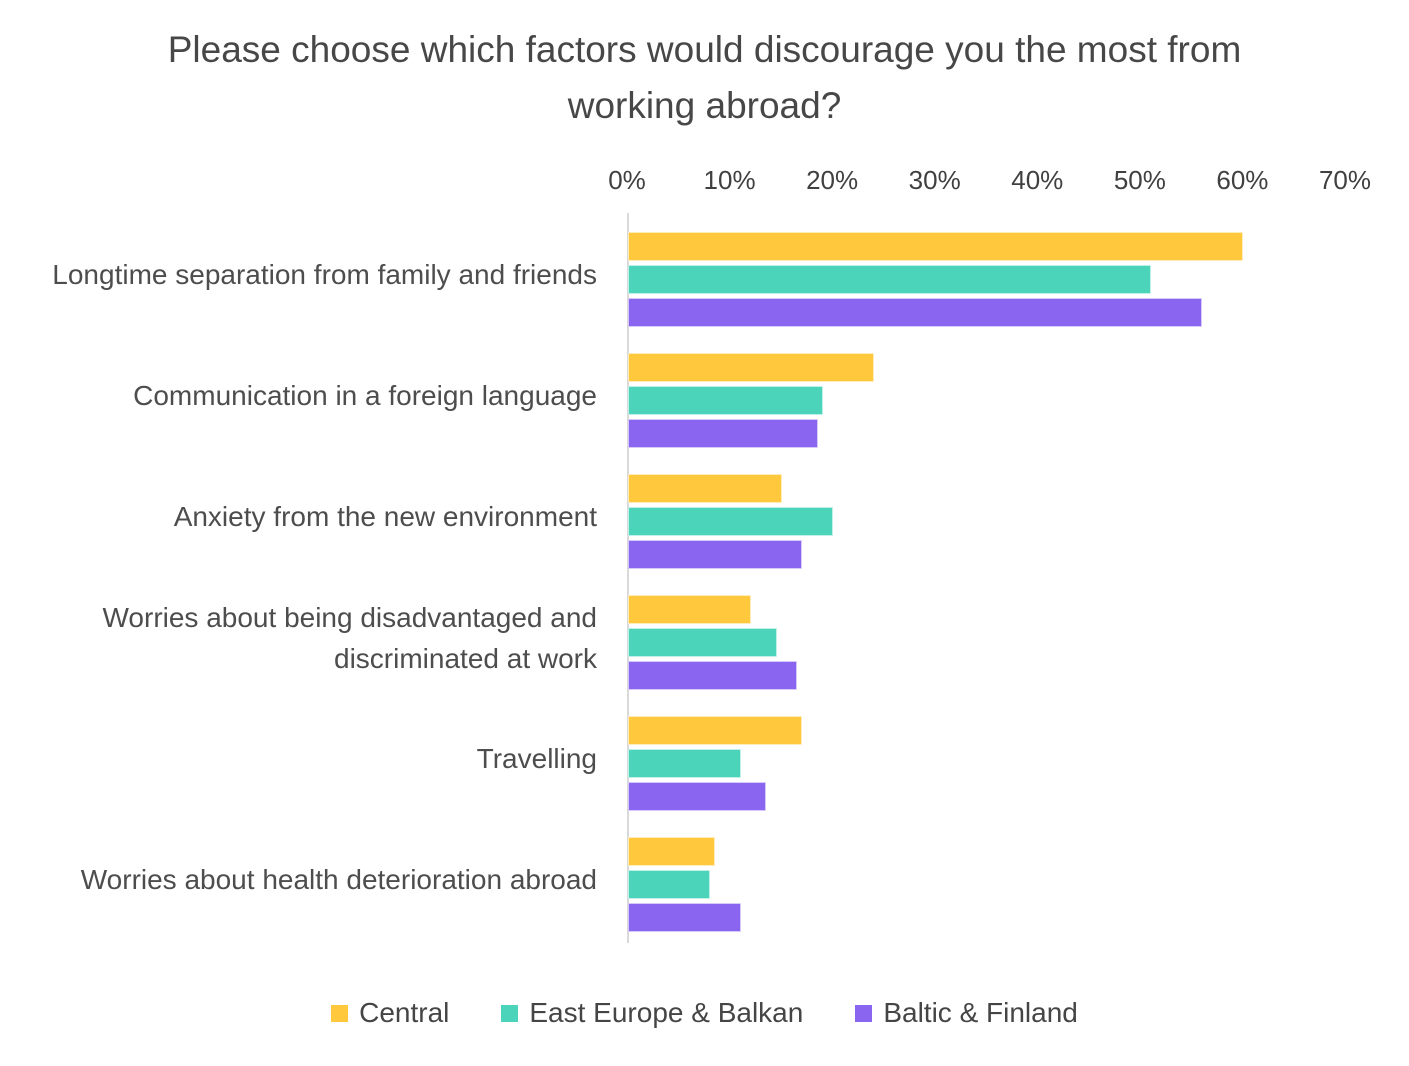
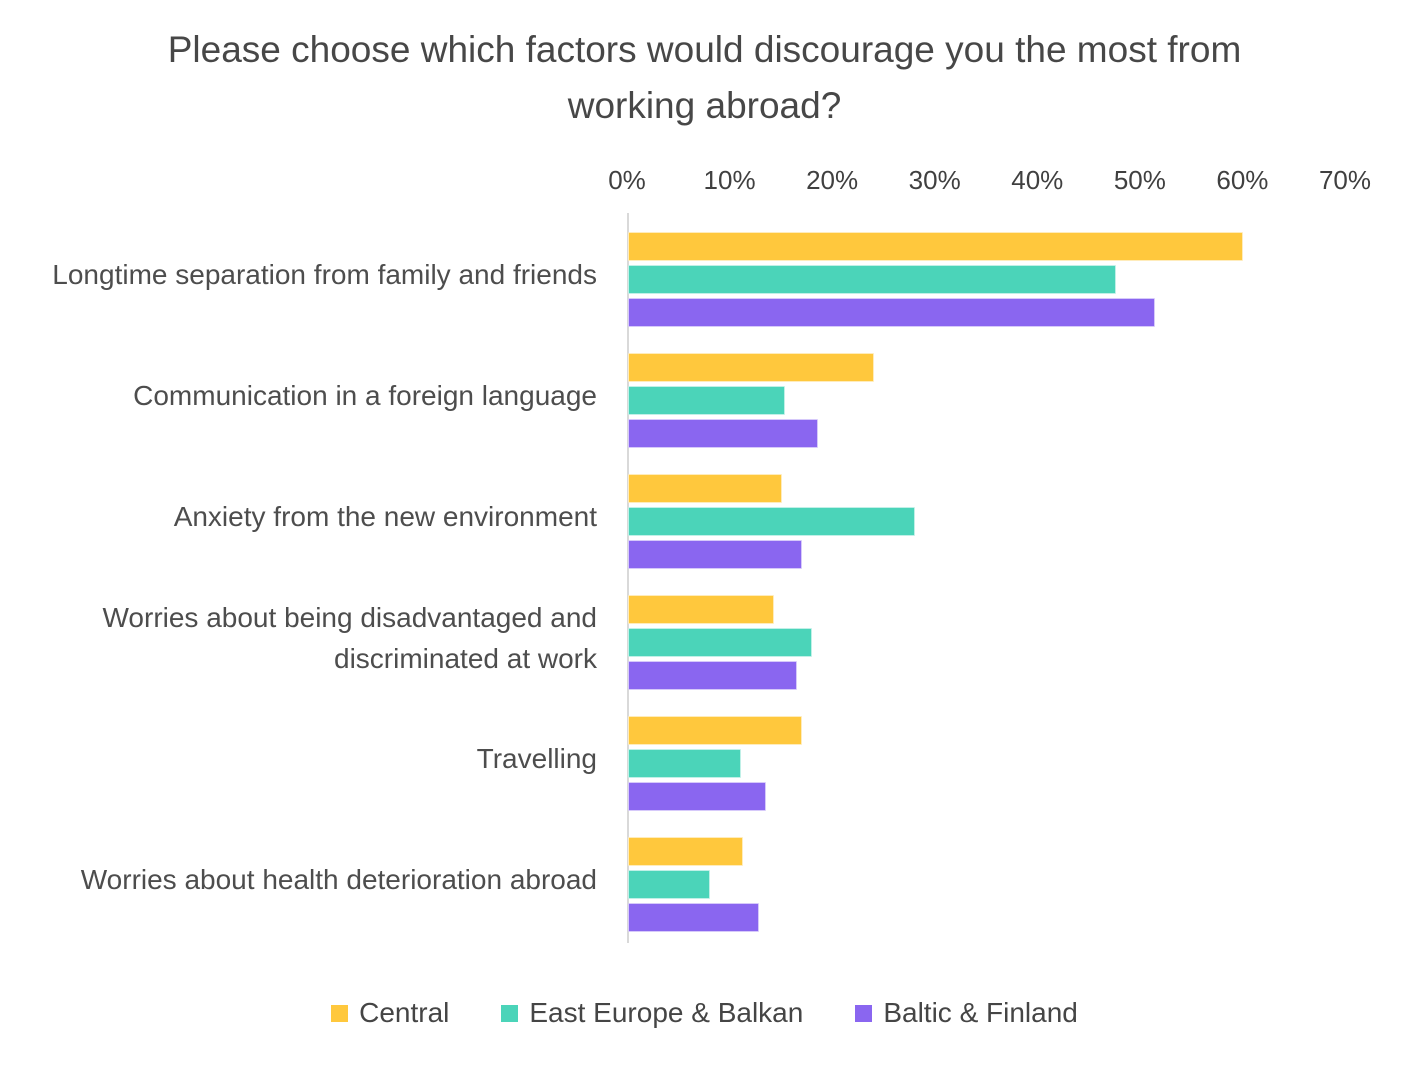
East Europe & Balkan/Longtime separation from family and friends: 51.0% -> 47.6%
Baltic & Finland/Longtime separation from family and friends: 56.0% -> 51.4%
East Europe & Balkan/Communication in a foreign language: 19.0% -> 15.3%
East Europe & Balkan/Anxiety from the new environment: 20.0% -> 28.0%
Central/Worries about being disadvantaged and discriminated at work: 12.0% -> 14.2%
East Europe & Balkan/Worries about being disadvantaged and discriminated at work: 14.5% -> 17.9%
Central/Worries about health deterioration abroad: 8.5% -> 11.2%
Baltic & Finland/Worries about health deterioration abroad: 11.0% -> 12.8%
